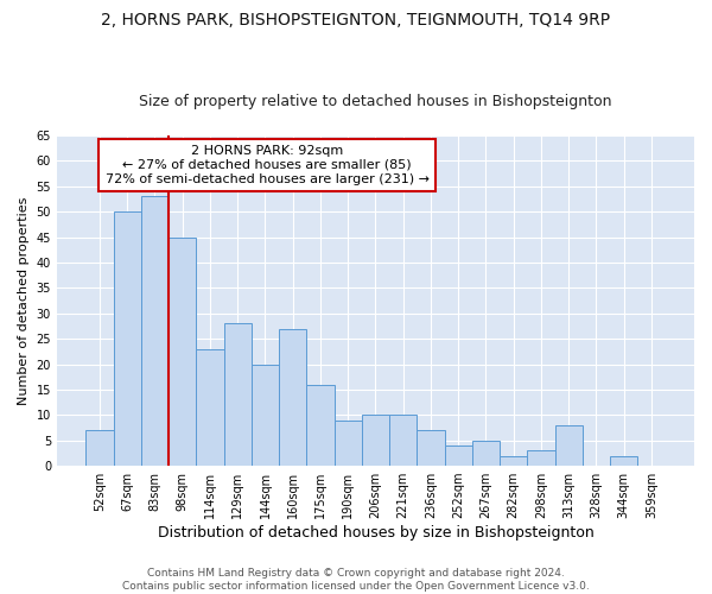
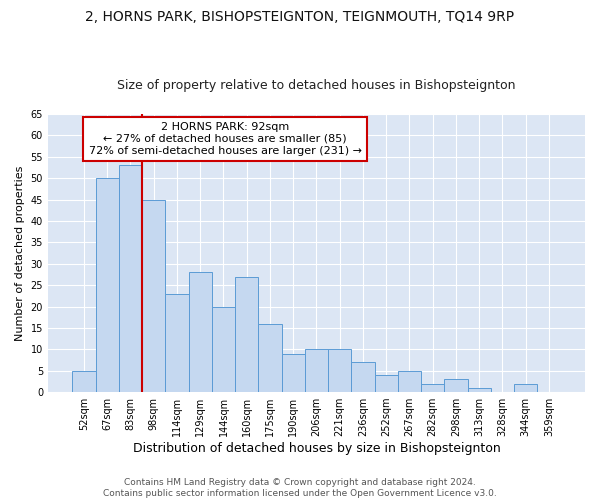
52sqm: 7 -> 5
313sqm: 8 -> 1
